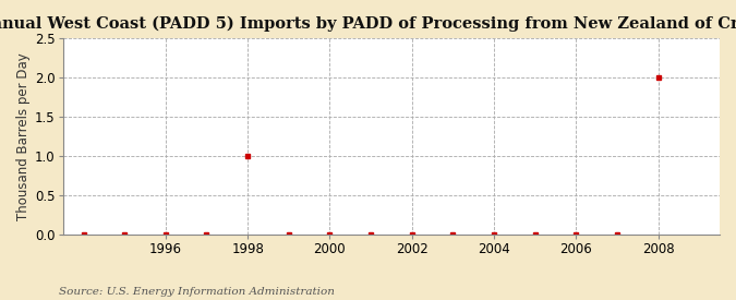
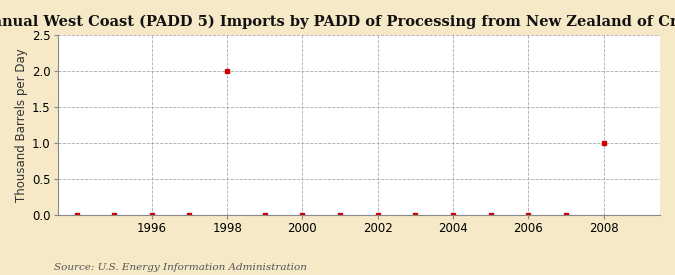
1998: 1 -> 2
2008: 2 -> 1
